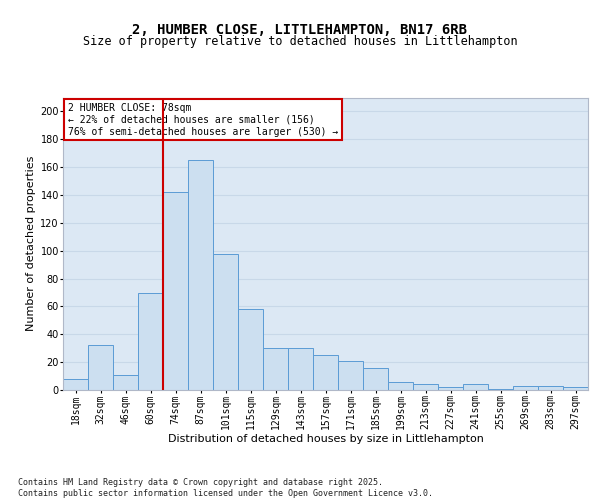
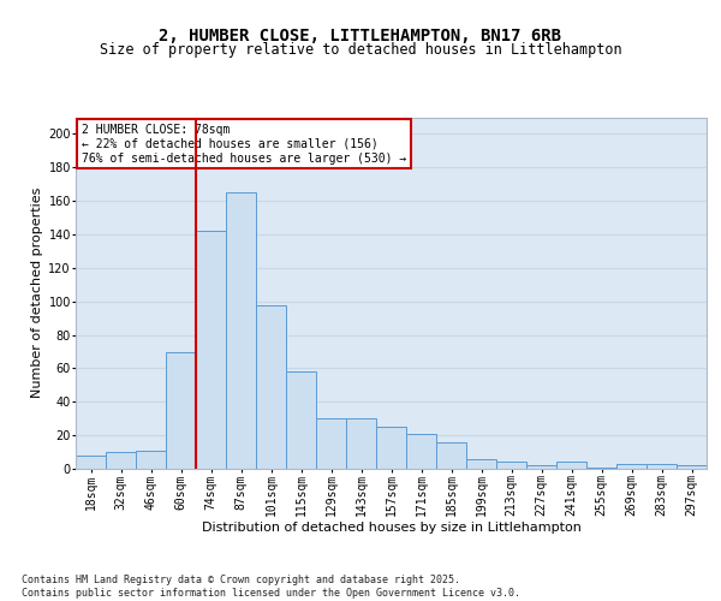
32sqm: 32 -> 10
